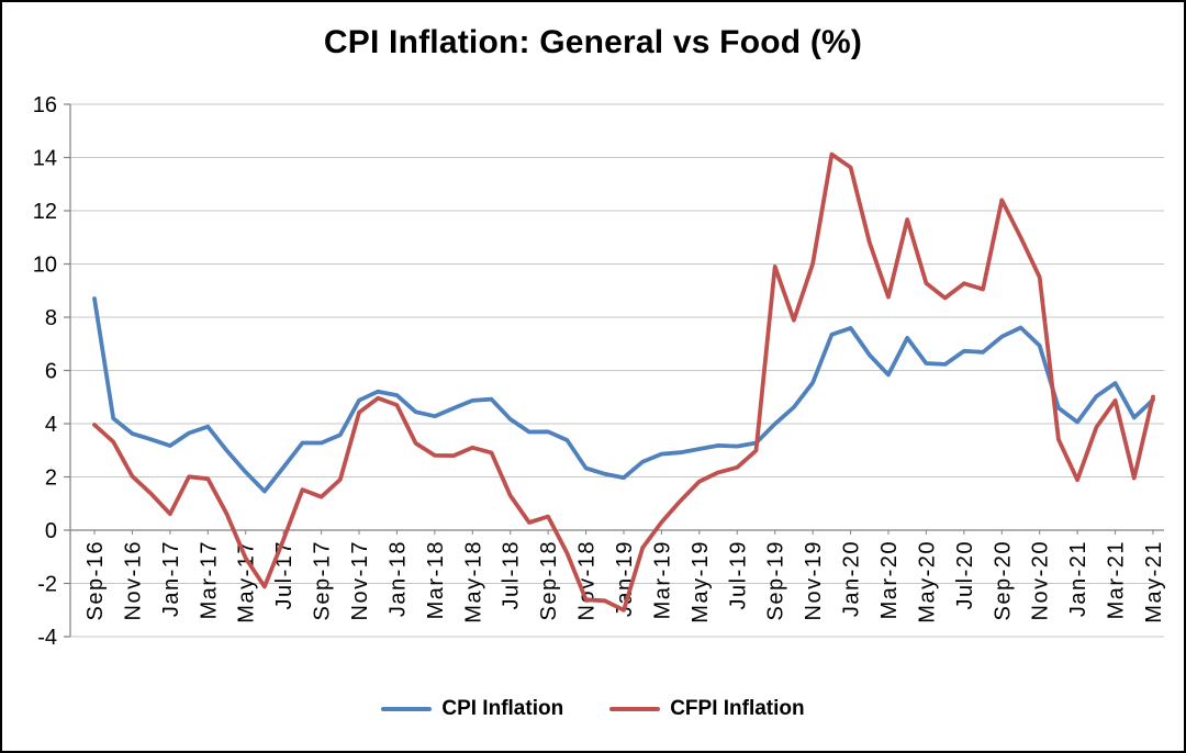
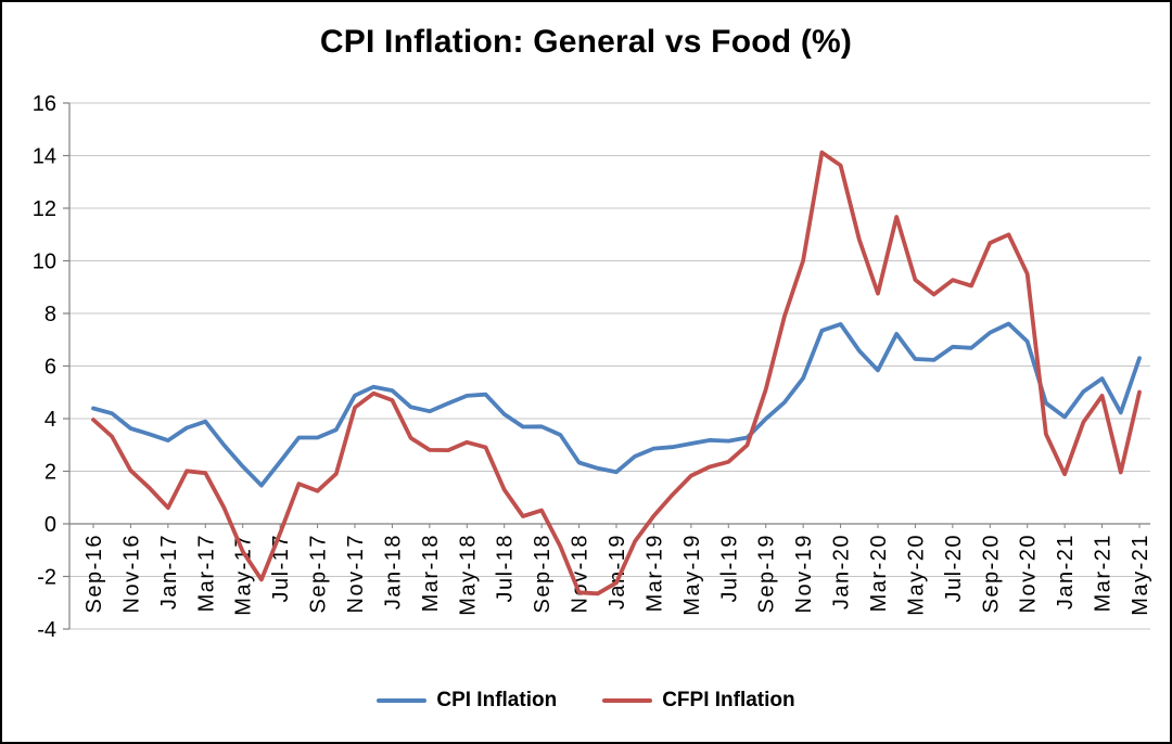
CPI Inflation/Sep-16: 8.7 -> 4.4
CFPI Inflation/Jan-19: -3.0 -> -2.2
CFPI Inflation/Sep-19: 9.9 -> 5.1
CFPI Inflation/Sep-20: 12.4 -> 10.7
CPI Inflation/May-21: 4.9 -> 6.3
